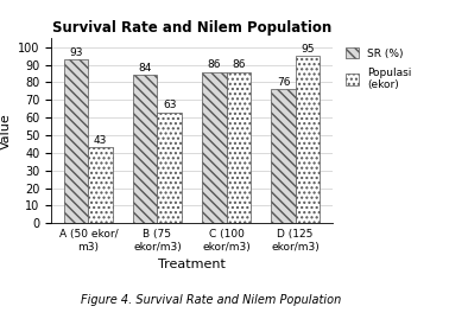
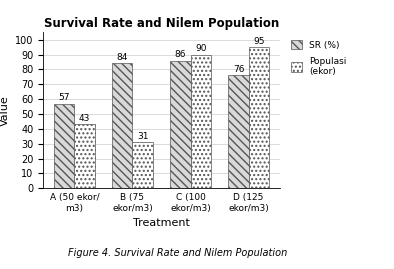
SR (%)/A (50 ekor/ m3): 93 -> 57
Populasi (ekor)/B (75 ekor/m3): 63 -> 31
Populasi (ekor)/C (100 ekor/m3): 86 -> 90
